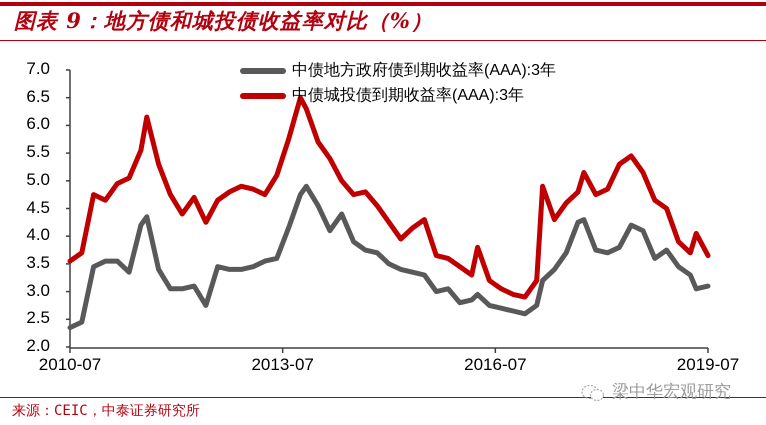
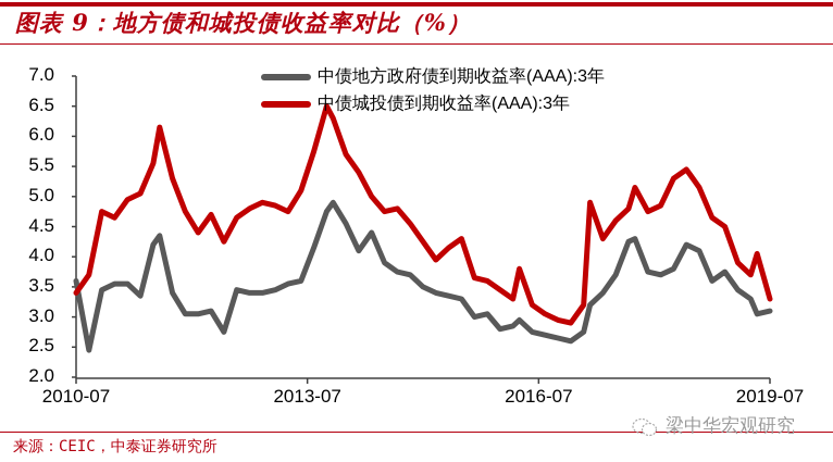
中债地方政府债到期收益率(AAA):3年/2010-07: 2.4 -> 3.6
中债城投债到期收益率(AAA):3年/2010-07: 3.5 -> 3.4
中债城投债到期收益率(AAA):3年/2019-07: 3.6 -> 3.3
